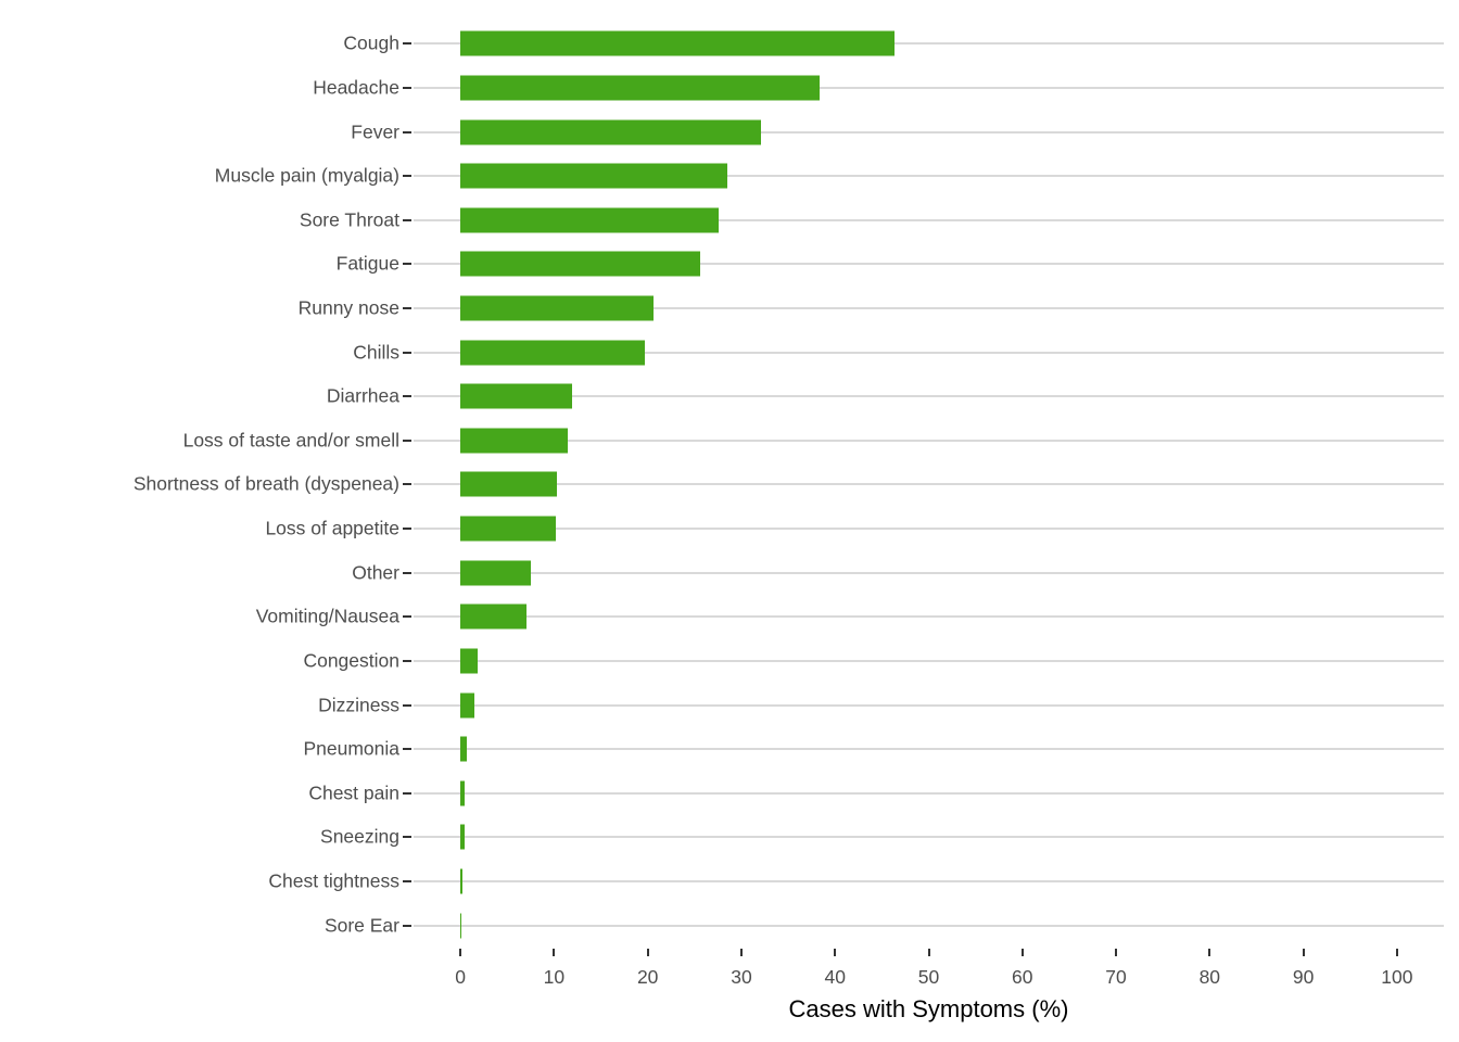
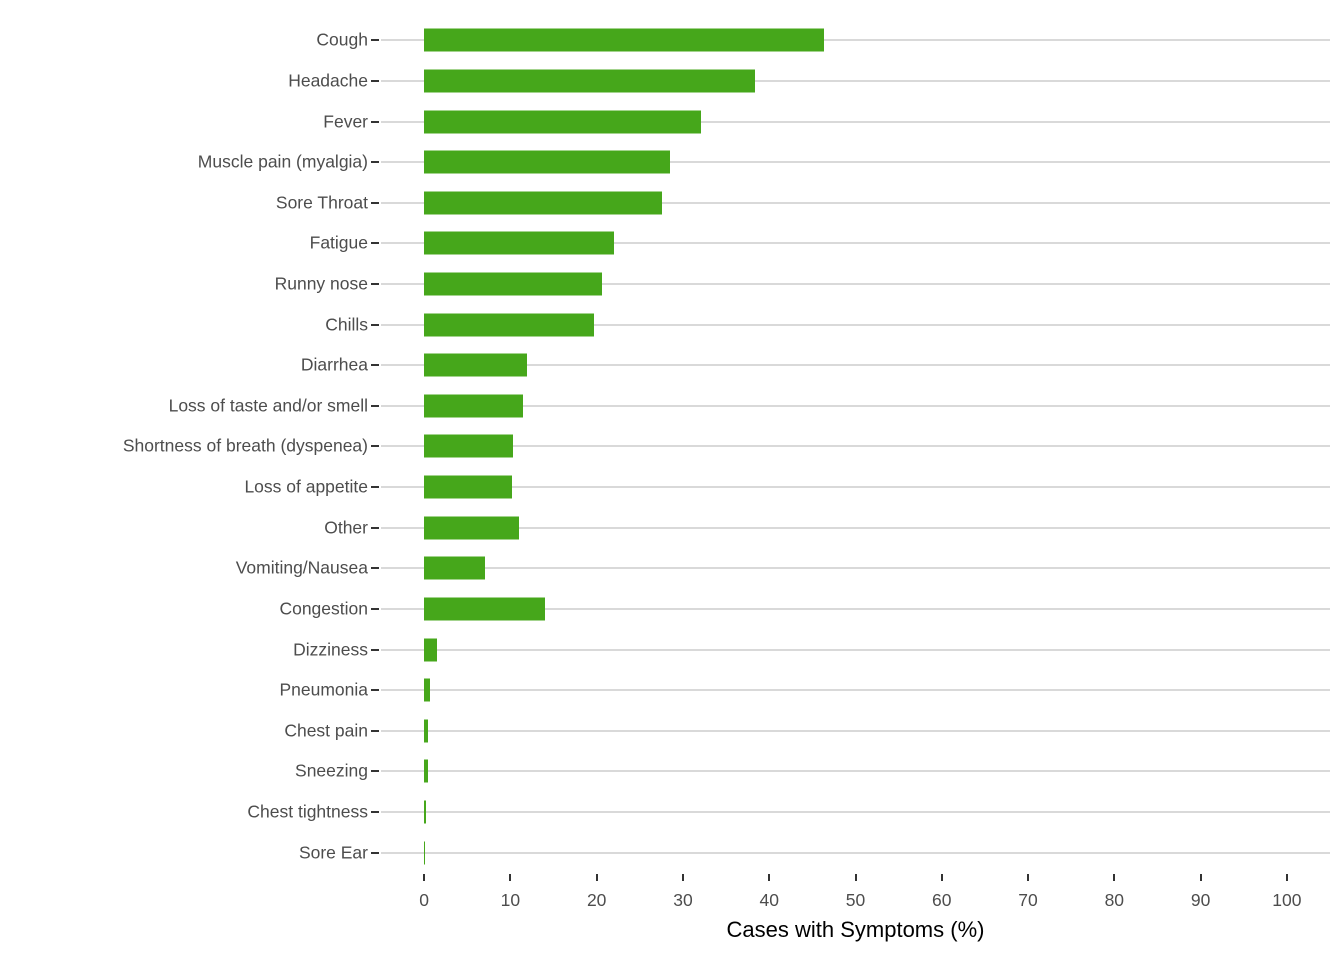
Fatigue: 26 -> 22
Other: 8 -> 11
Congestion: 2 -> 14
